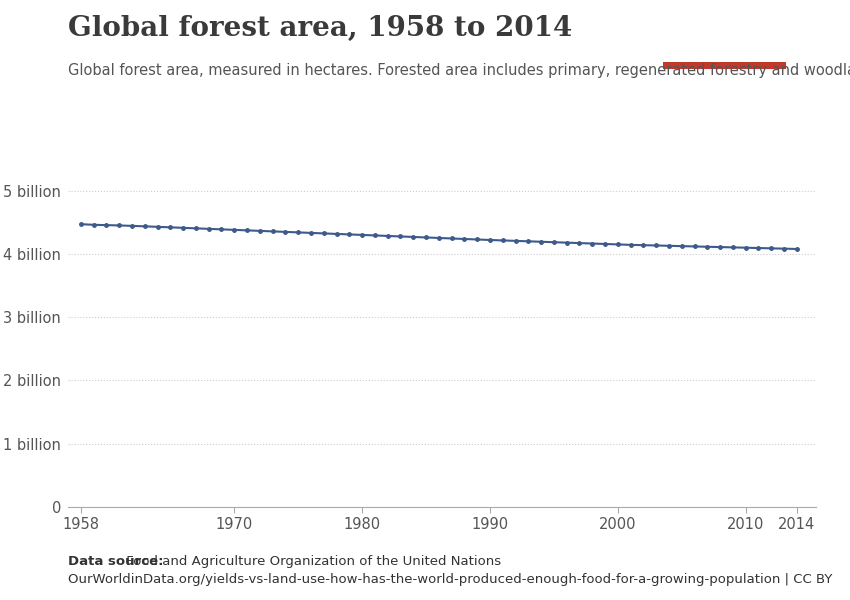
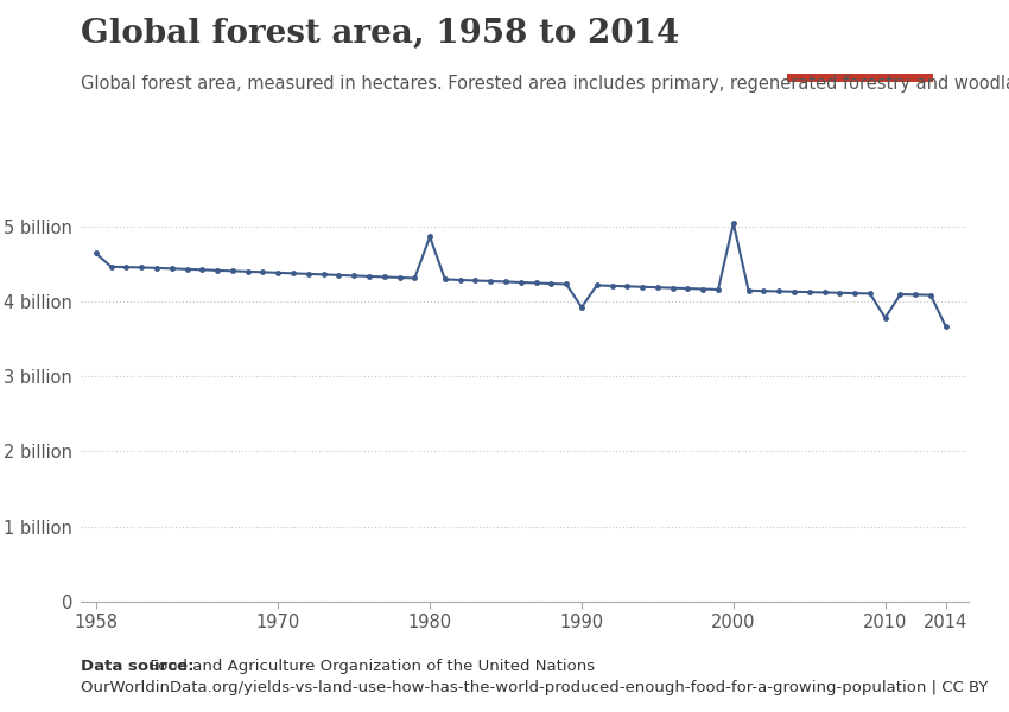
1958: 4.47 billion -> 4.64 billion
1980: 4.30 billion -> 4.86 billion
1990: 4.22 billion -> 3.92 billion
2000: 4.15 billion -> 5.04 billion
2010: 4.10 billion -> 3.78 billion
2014: 4.08 billion -> 3.66 billion
